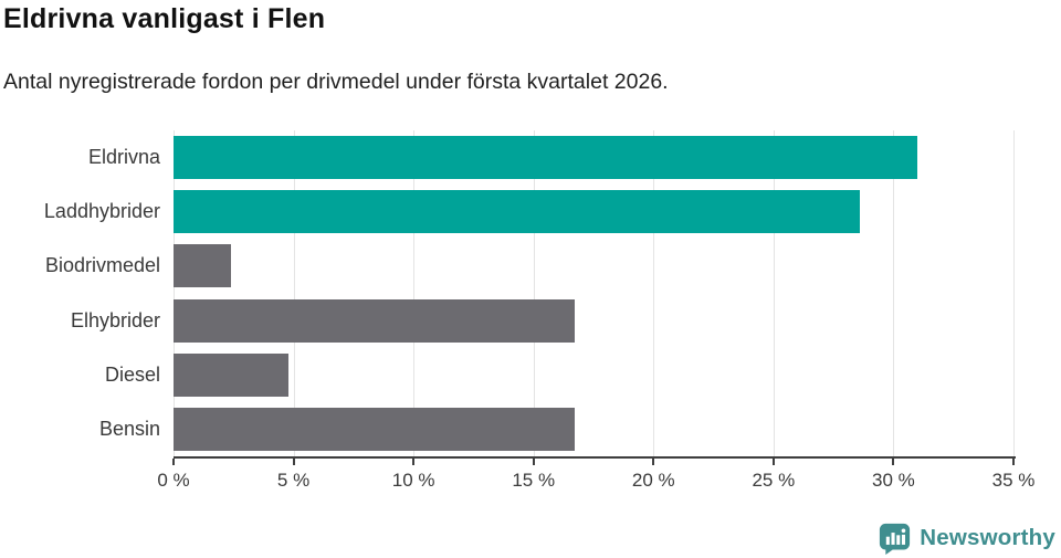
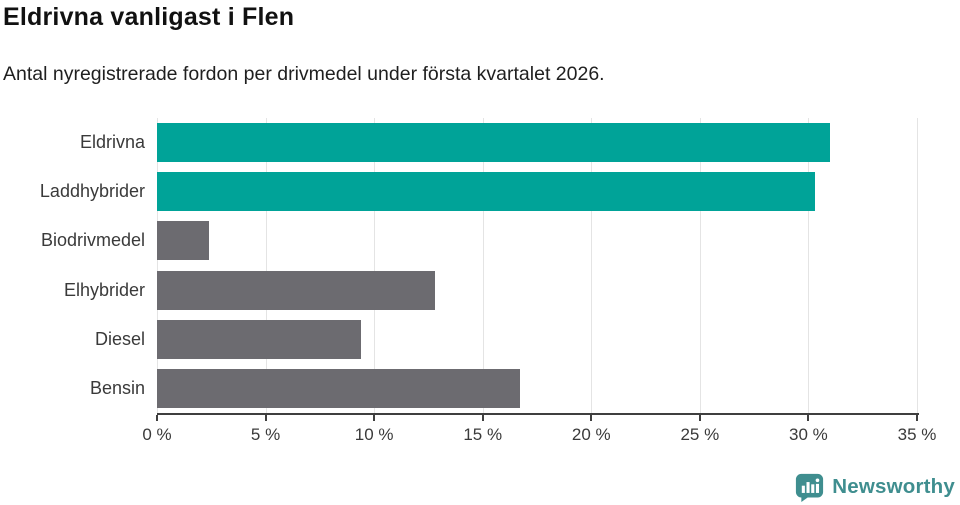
Laddhybrider: 28.6% -> 30.3%
Elhybrider: 16.7% -> 12.8%
Diesel: 4.8% -> 9.4%
